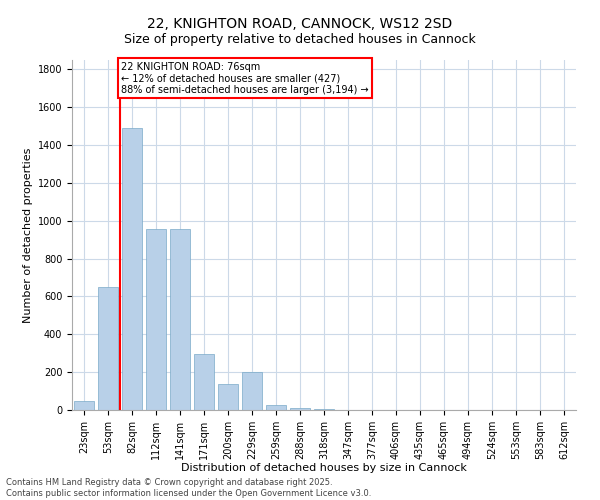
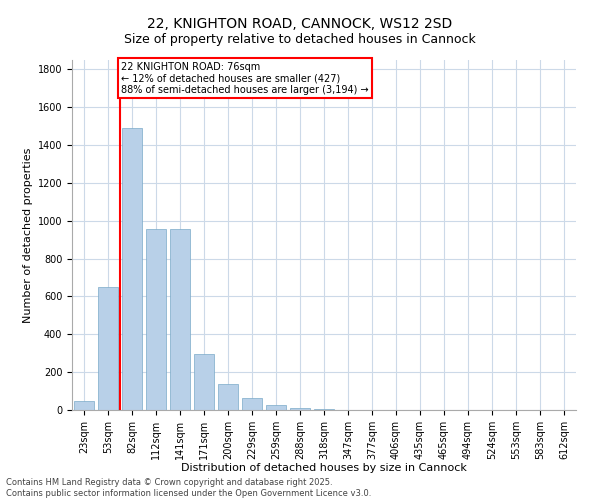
229sqm: 200 -> 60
